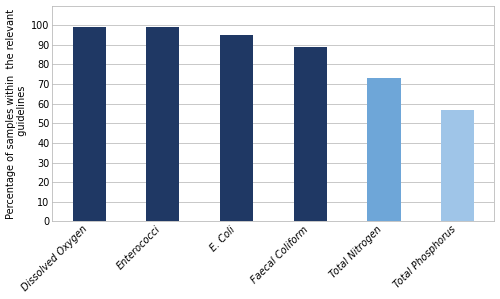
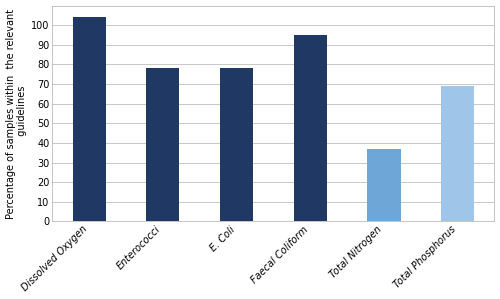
Dissolved Oxygen: 99 -> 104
Enterococci: 99 -> 78
E. Coli: 95 -> 78
Faecal Coliform: 89 -> 95
Total Nitrogen: 73 -> 37
Total Phosphorus: 57 -> 69
